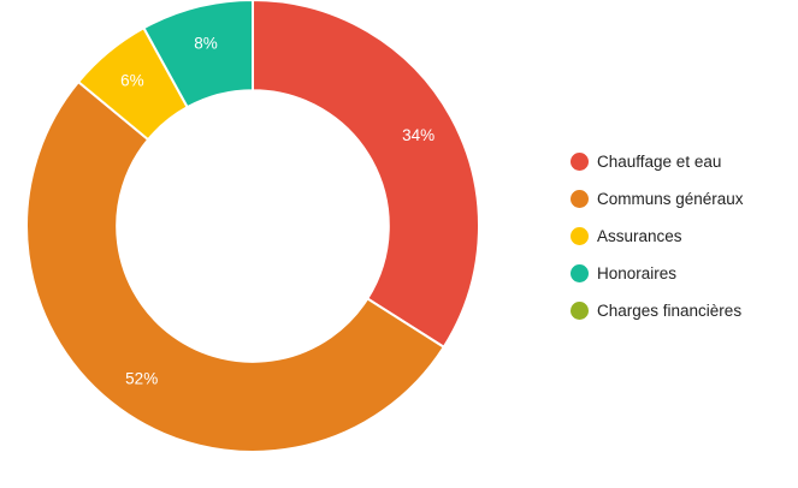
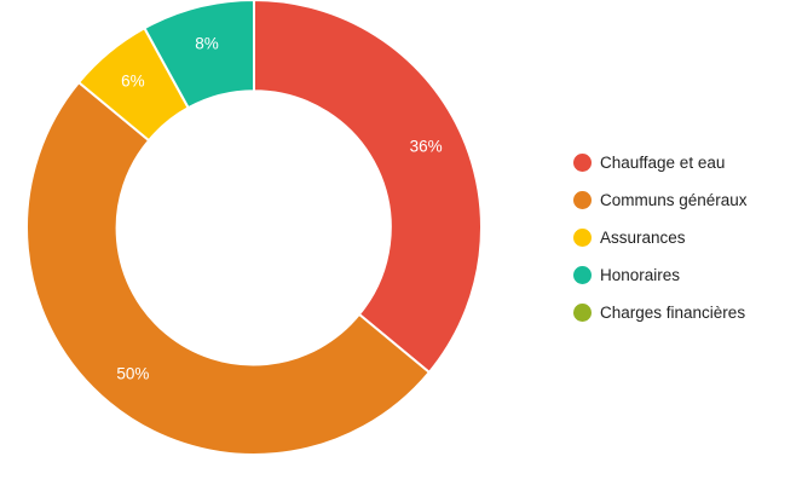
Chauffage et eau: 34% -> 36%
Communs généraux: 52% -> 50%
